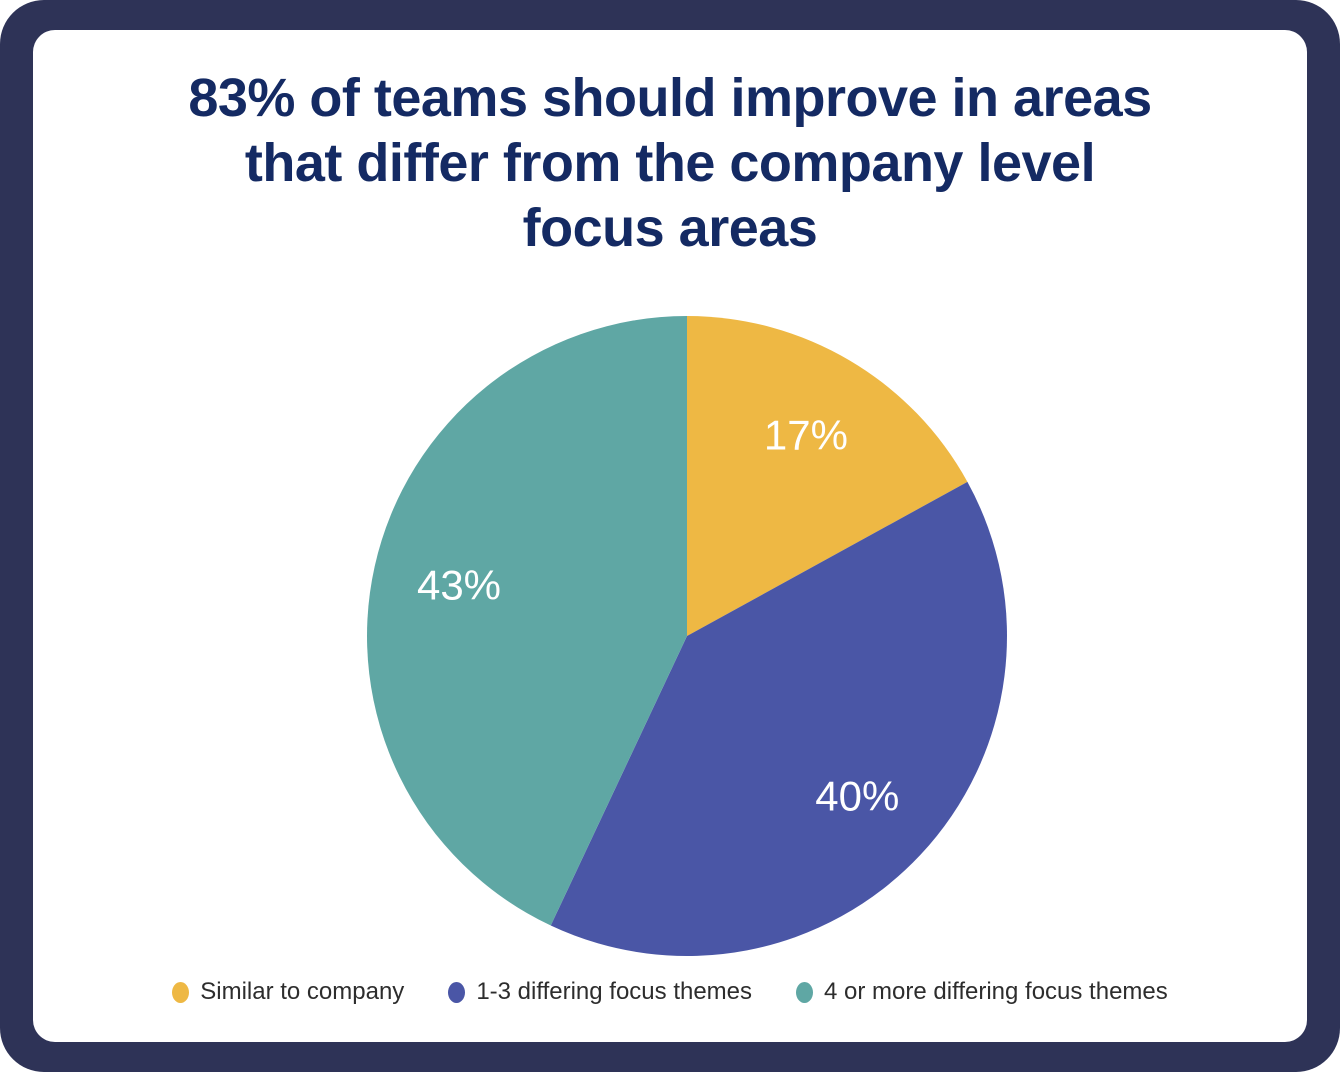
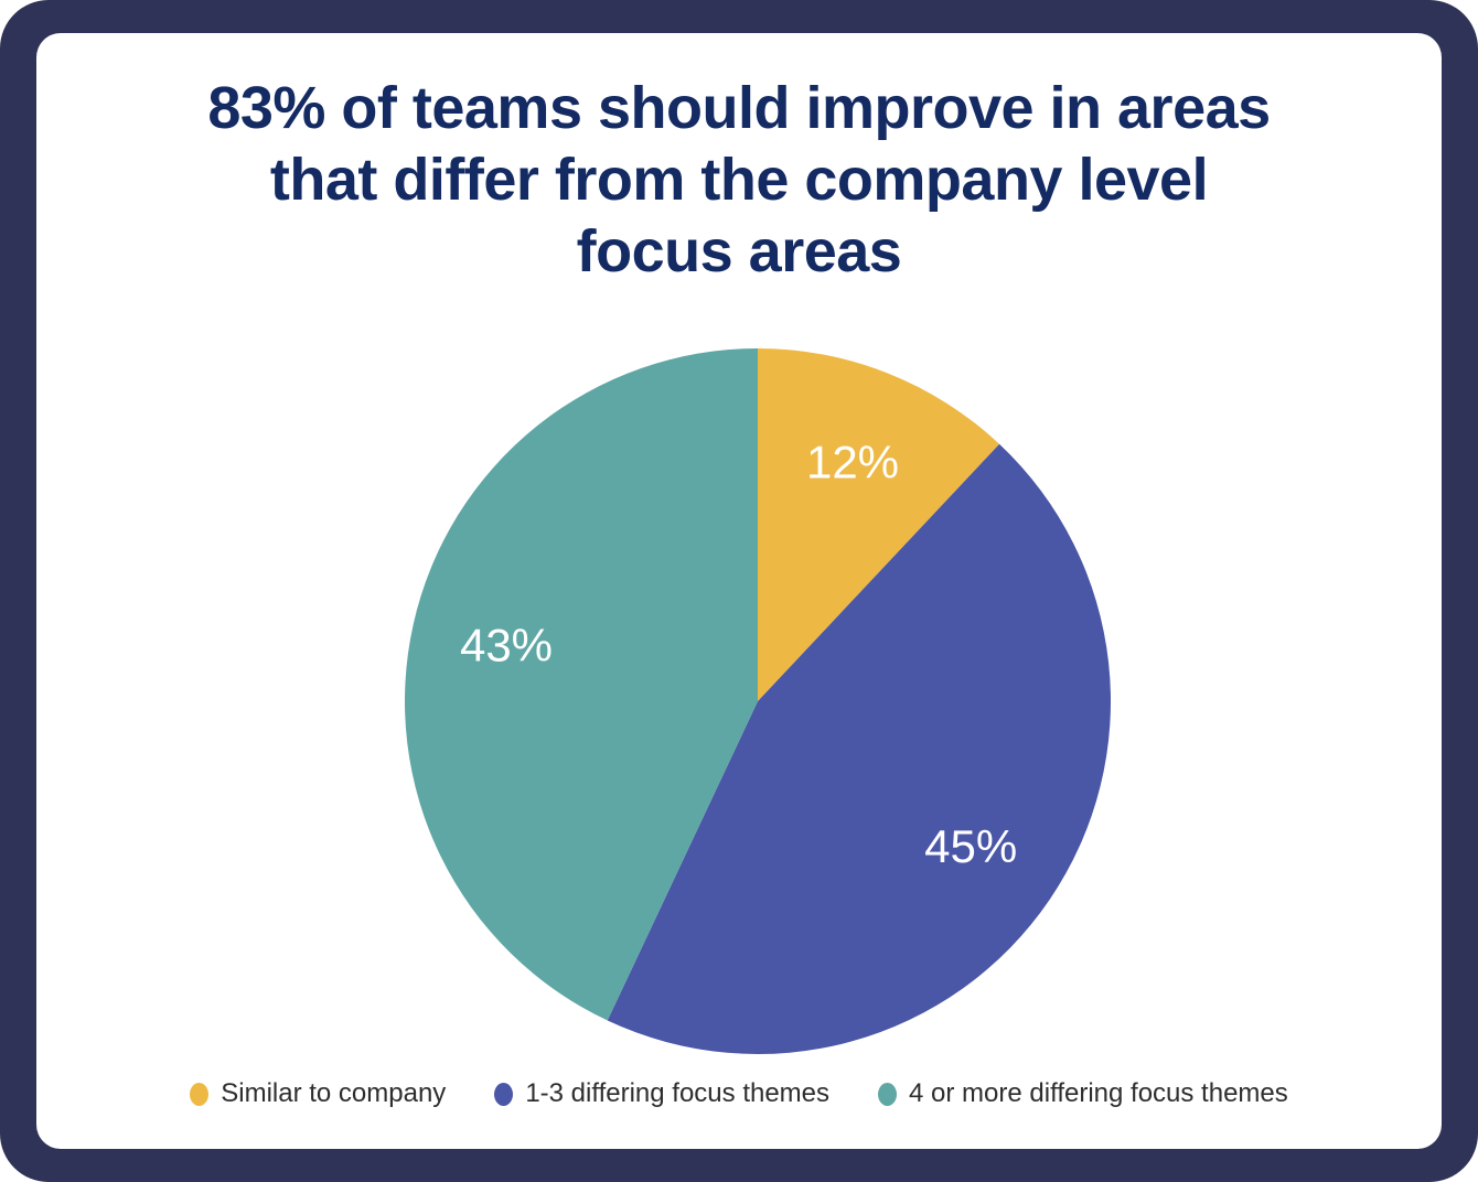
Similar to company: 17% -> 12%
1-3 differing focus themes: 40% -> 45%
